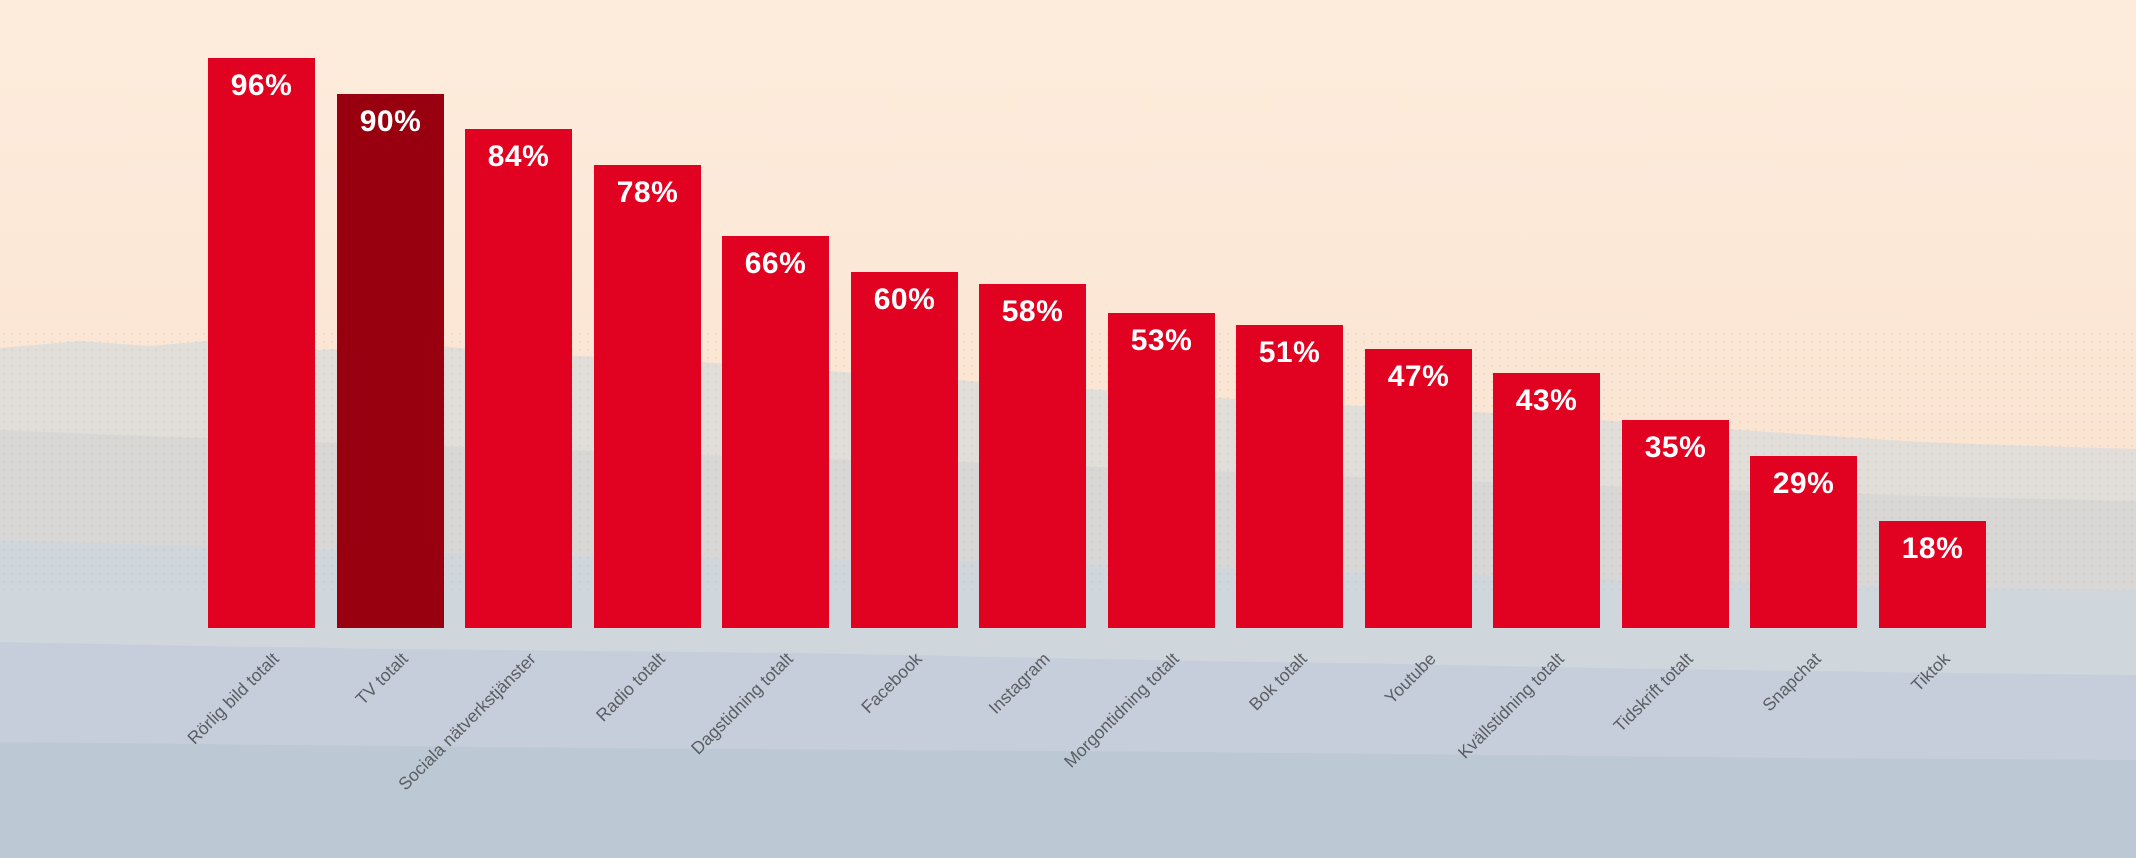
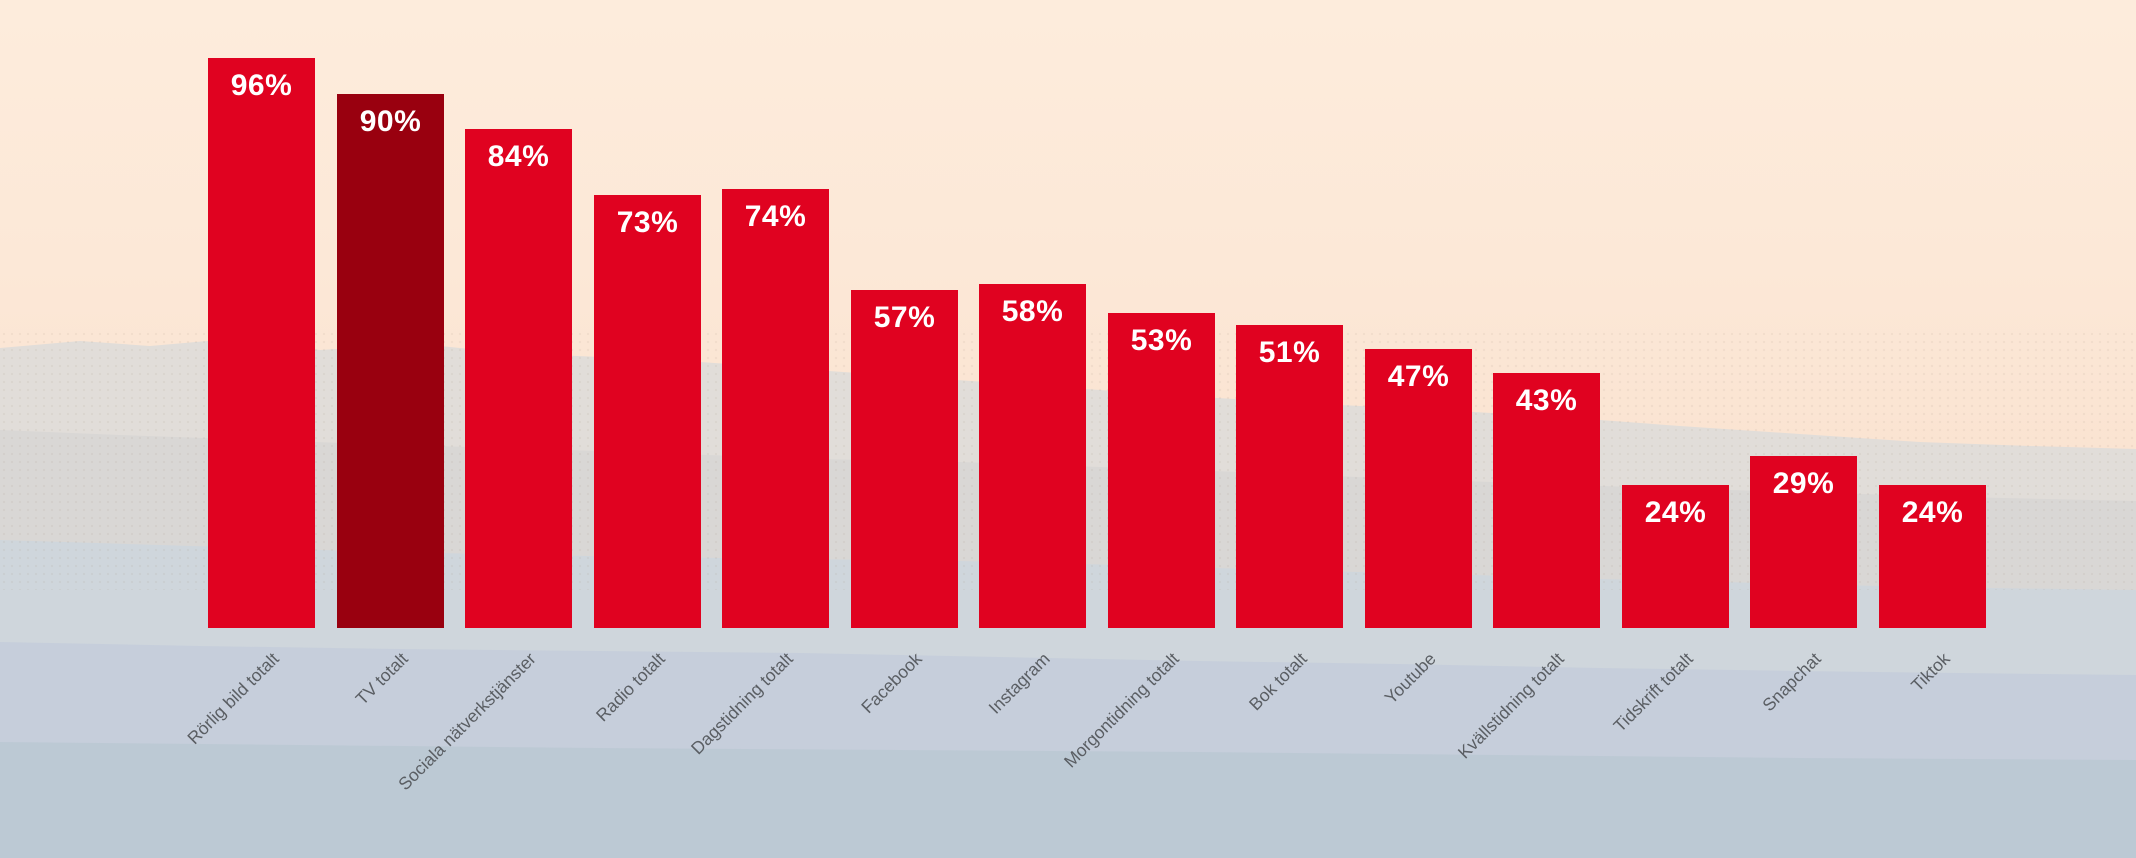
Radio totalt: 78% -> 73%
Dagstidning totalt: 66% -> 74%
Facebook: 60% -> 57%
Tidskrift totalt: 35% -> 24%
Tiktok: 18% -> 24%
